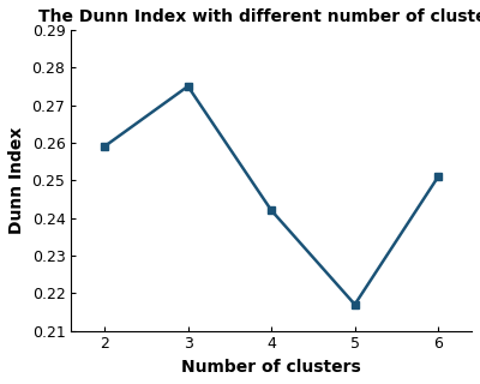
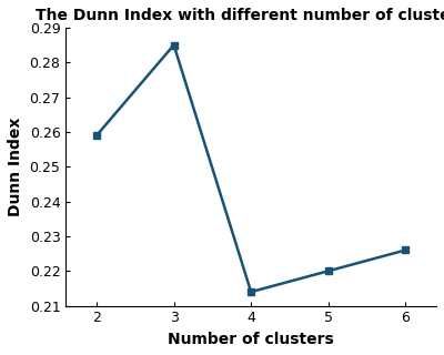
3: 0.275 -> 0.285
4: 0.242 -> 0.214
5: 0.217 -> 0.220
6: 0.251 -> 0.226
